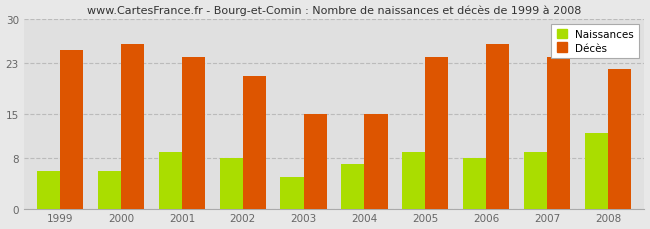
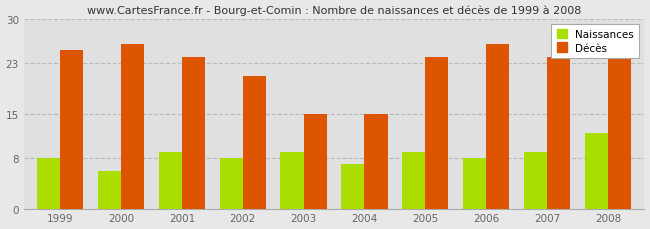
Naissances/1999: 6 -> 8
Naissances/2003: 5 -> 9
Décès/2008: 22 -> 24
